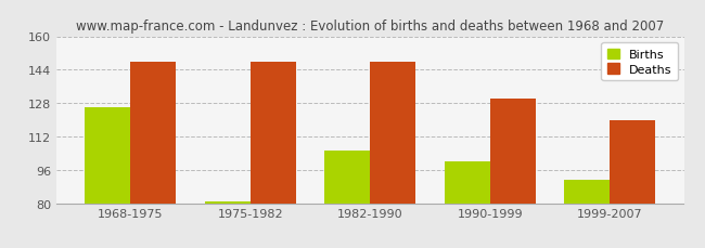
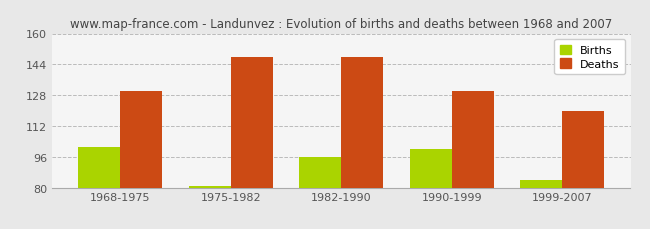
Births/1968-1975: 126 -> 101
Deaths/1968-1975: 148 -> 130
Births/1982-1990: 105 -> 96
Births/1999-2007: 91 -> 84
